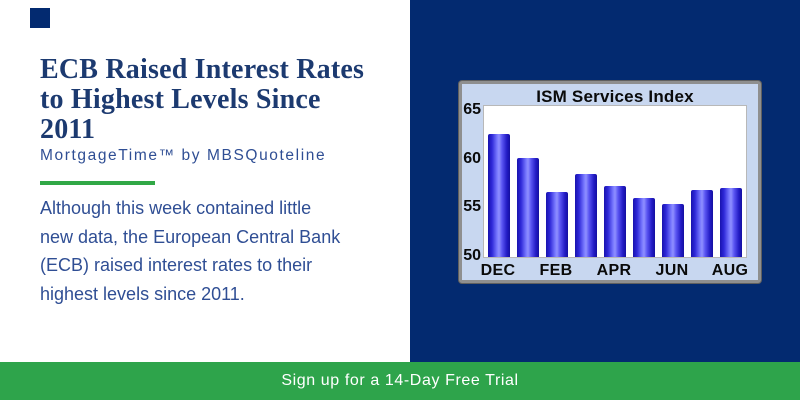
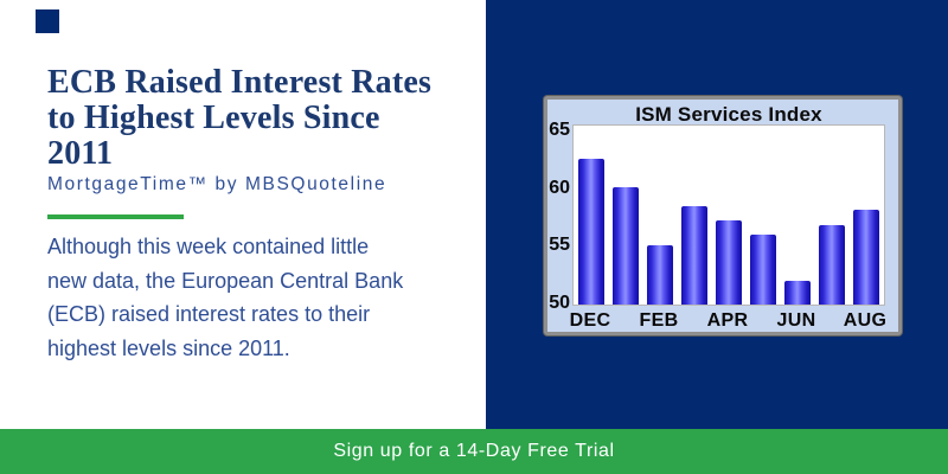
FEB: 56 -> 55
JUN: 55 -> 52
AUG: 57 -> 58
